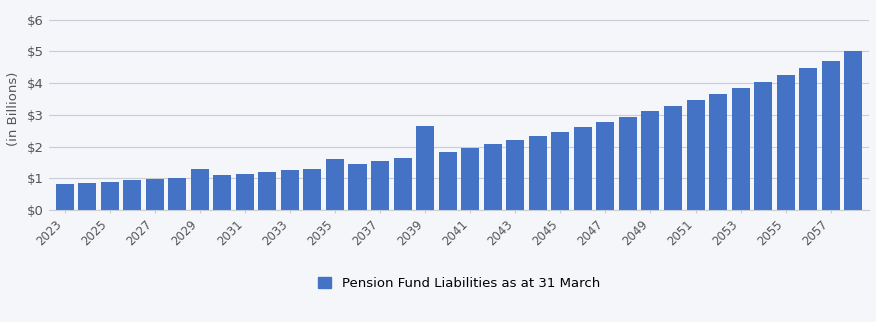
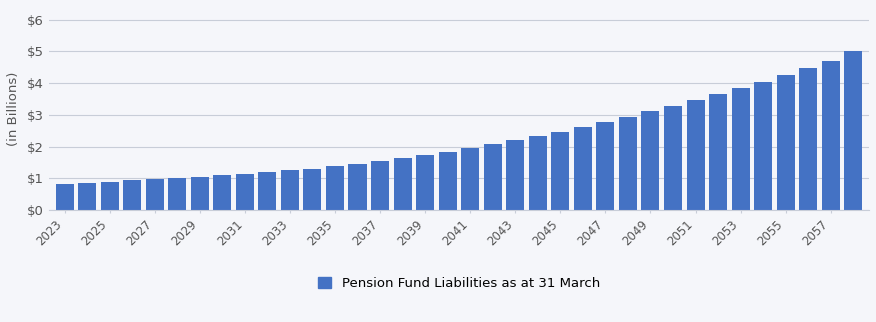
2029: $1.30 -> $1.04
2035: $1.60 -> $1.38
2039: $2.65 -> $1.72
